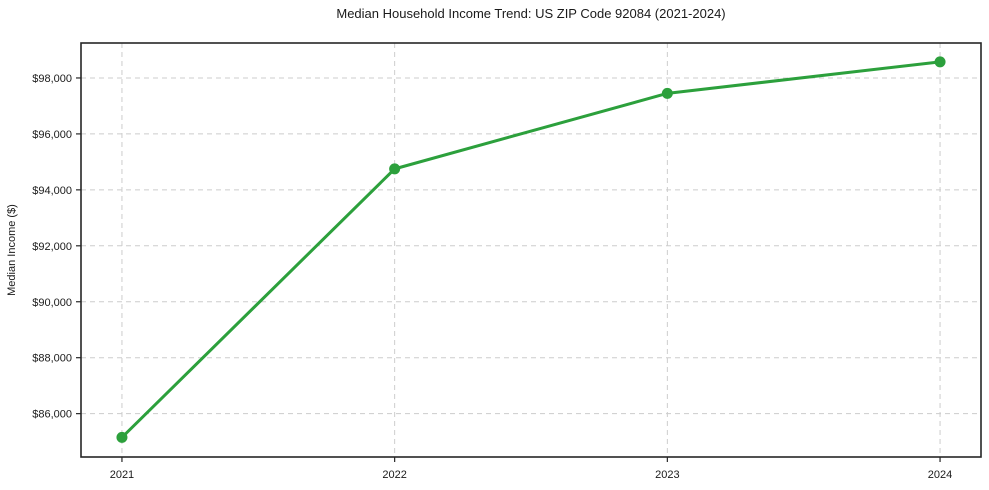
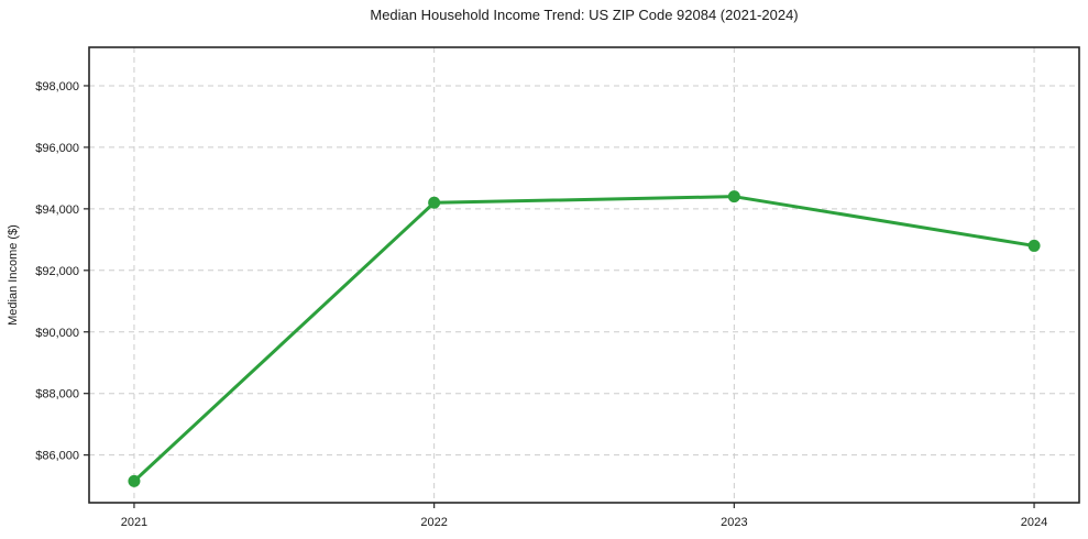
2022: $94800 -> $94200
2023: $97400 -> $94400
2024: $98600 -> $92800
